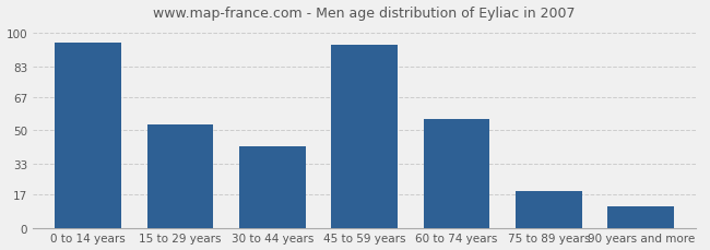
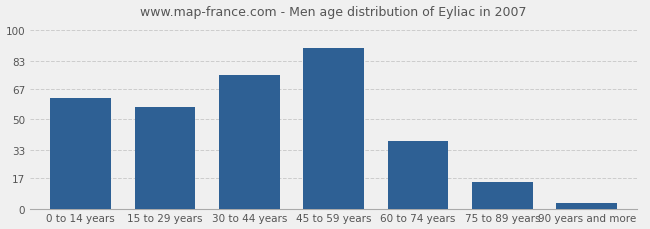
0 to 14 years: 95 -> 62
15 to 29 years: 53 -> 57
30 to 44 years: 42 -> 75
45 to 59 years: 94 -> 90
60 to 74 years: 56 -> 38
75 to 89 years: 19 -> 15
90 years and more: 11 -> 3
